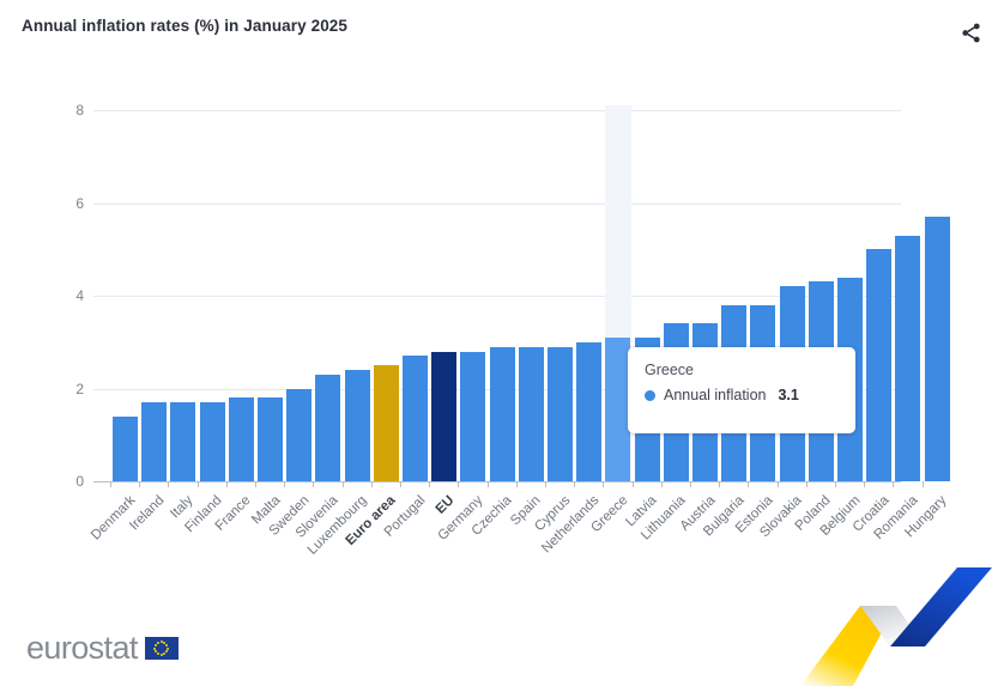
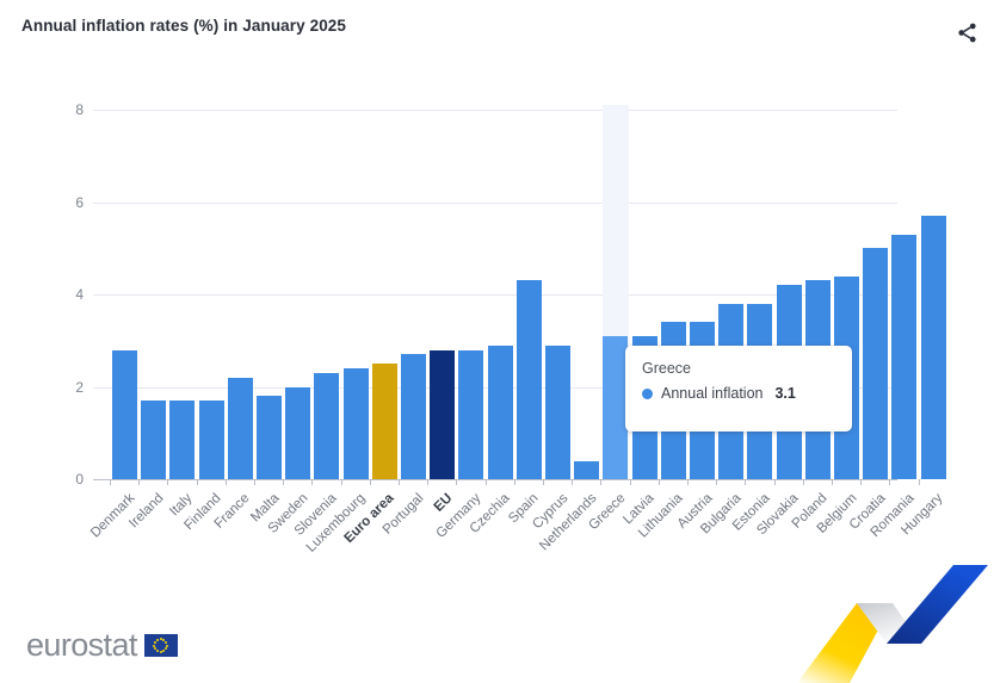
Denmark: 1.4 -> 2.8
France: 1.8 -> 2.2
Spain: 2.9 -> 4.3
Netherlands: 3.0 -> 0.4
